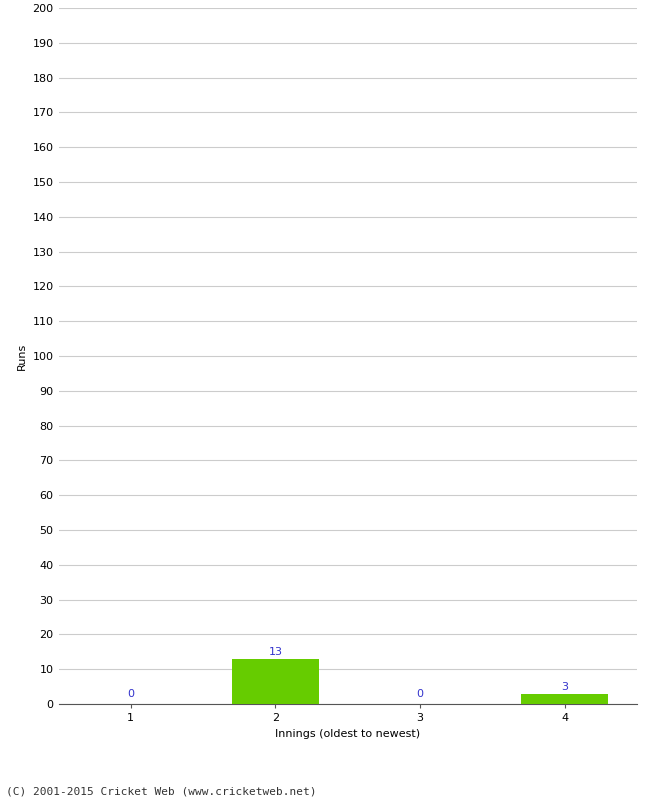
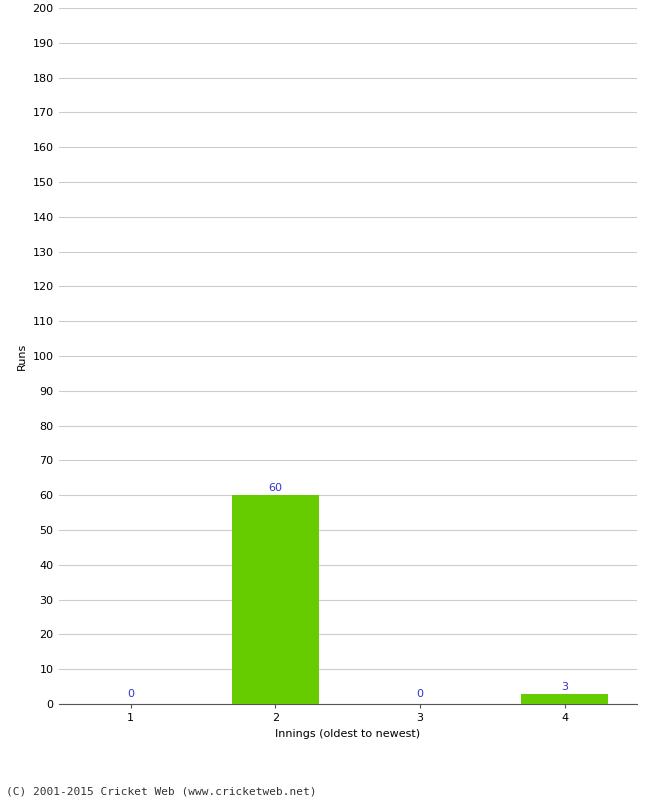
2: 13 -> 60
